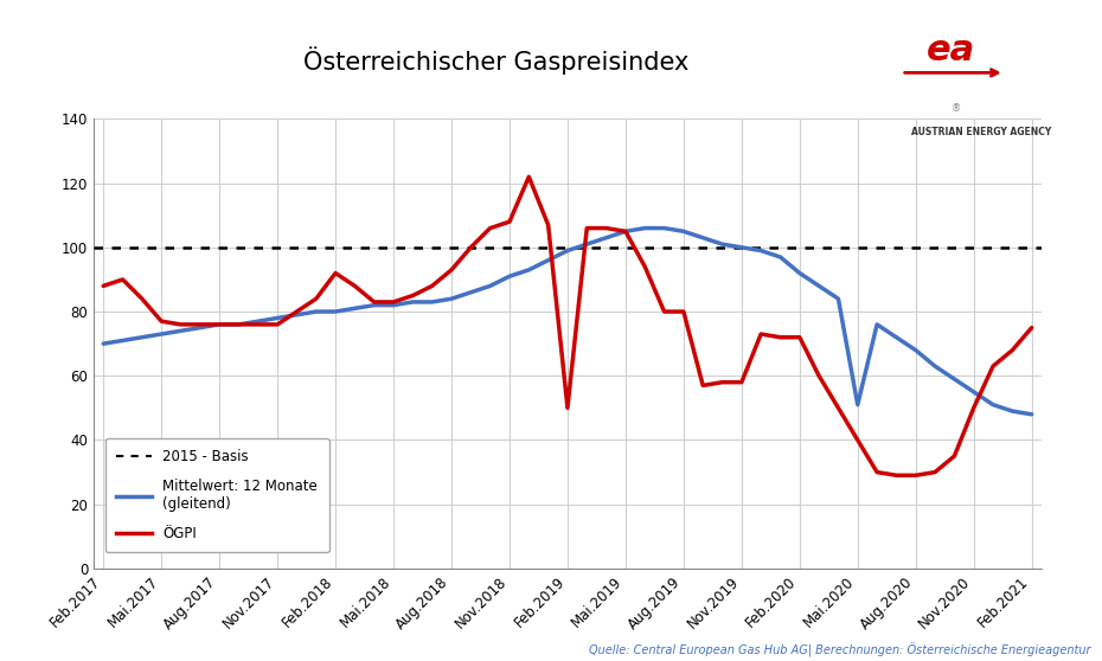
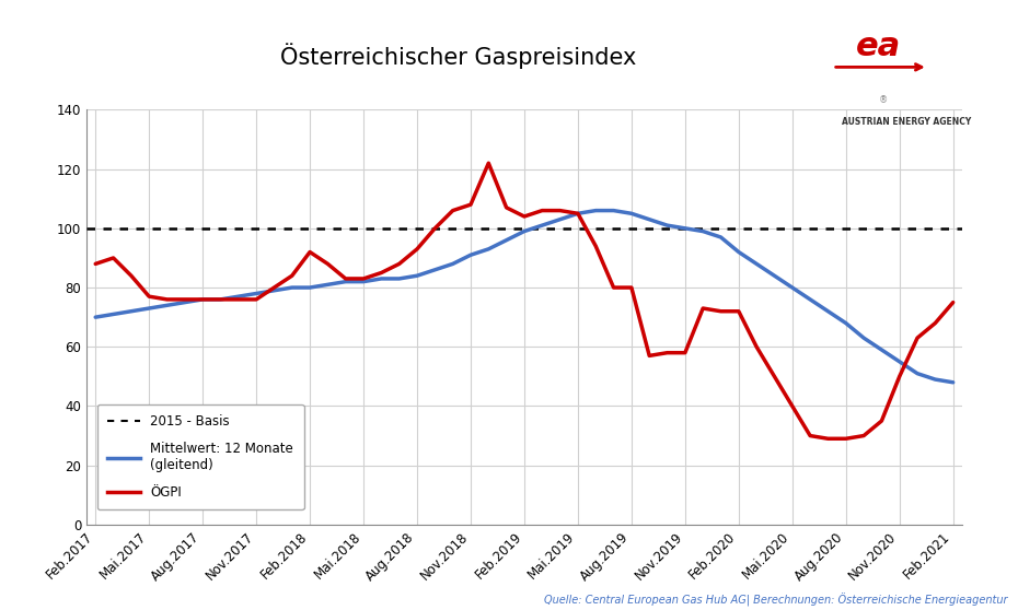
ÖGPI/Feb.2019: 50 -> 104
Mittelwert: 12 Monate (gleitend)/Mai.2020: 51 -> 80
